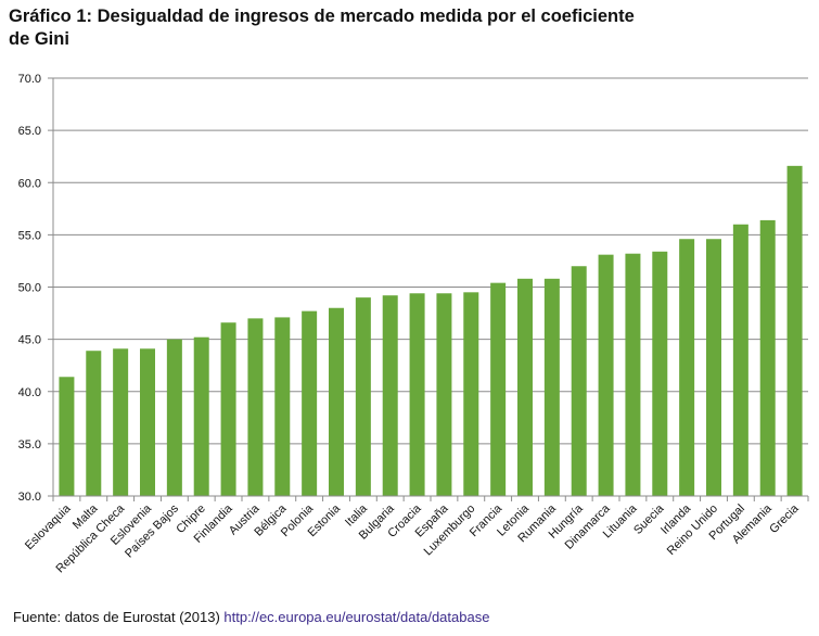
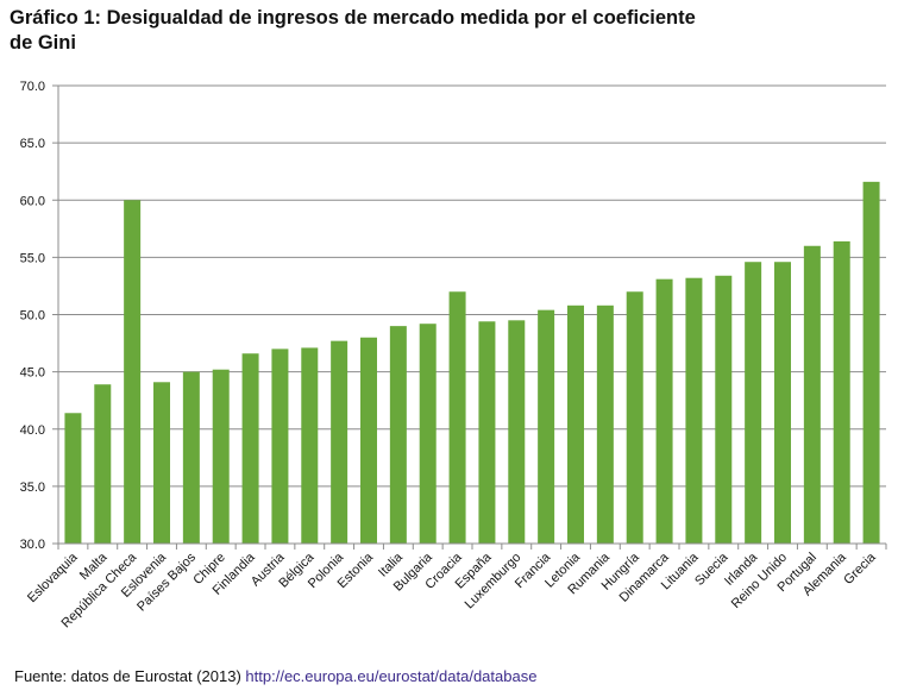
República Checa: 44 -> 60
Croacia: 49 -> 52
